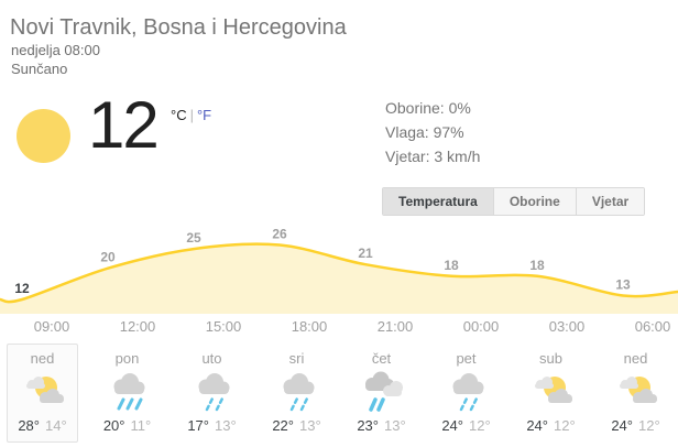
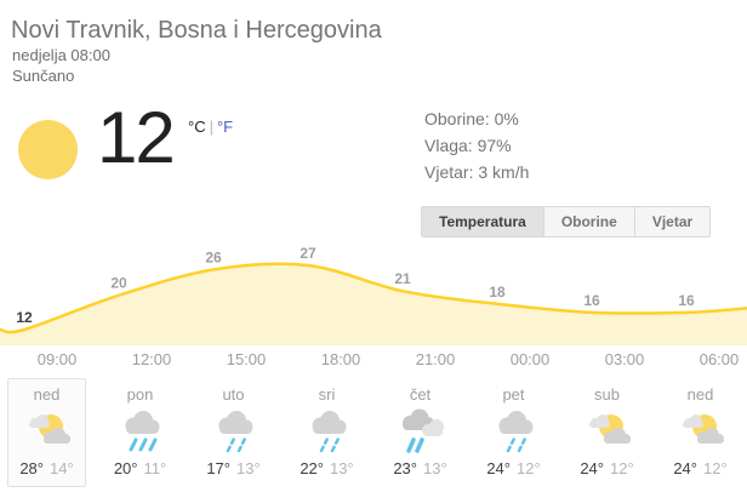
15:00: 25 -> 26
18:00: 26 -> 27
03:00: 18 -> 16
06:00: 13 -> 16
